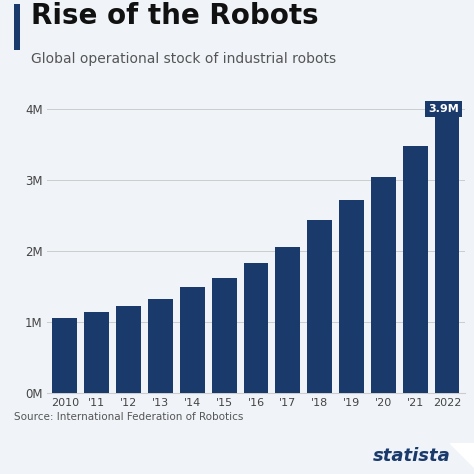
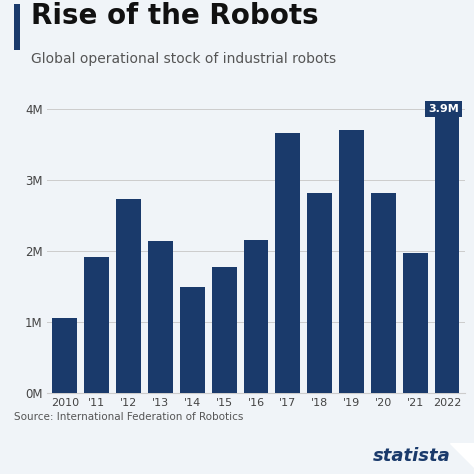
'11: 1.14M -> 1.92M
'12: 1.24M -> 2.74M
'13: 1.33M -> 2.14M
'15: 1.63M -> 1.78M
'16: 1.83M -> 2.16M
'17: 2.06M -> 3.66M
'18: 2.44M -> 2.82M
'19: 2.72M -> 3.70M
'20: 3.05M -> 2.82M
'21: 3.48M -> 1.98M
